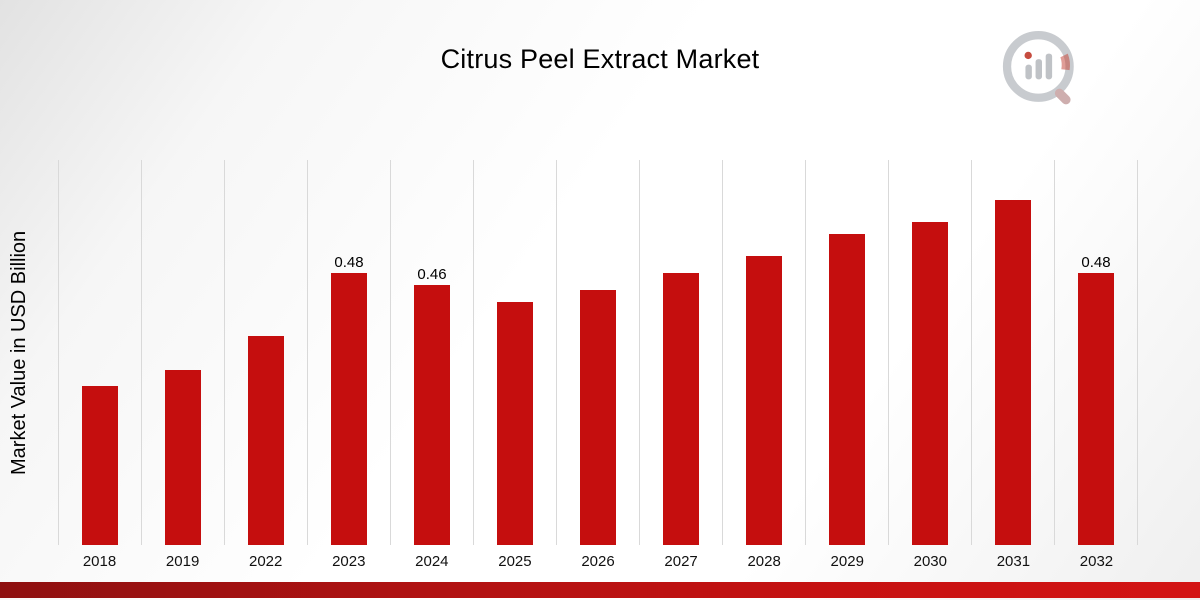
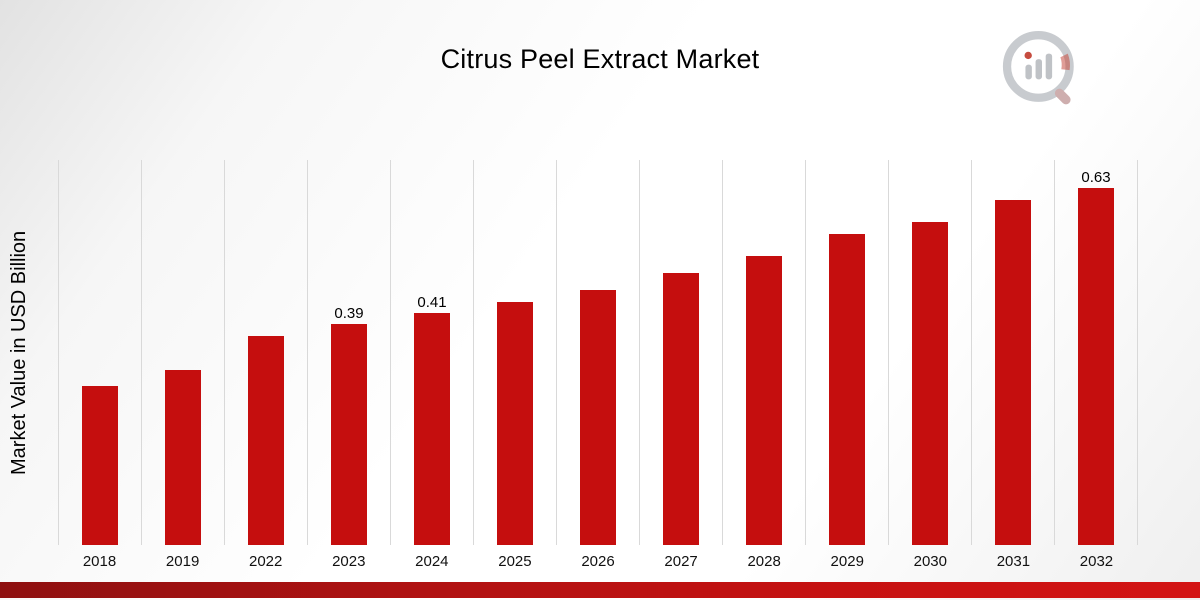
2023: 0.48 -> 0.39
2024: 0.46 -> 0.41
2032: 0.48 -> 0.63
